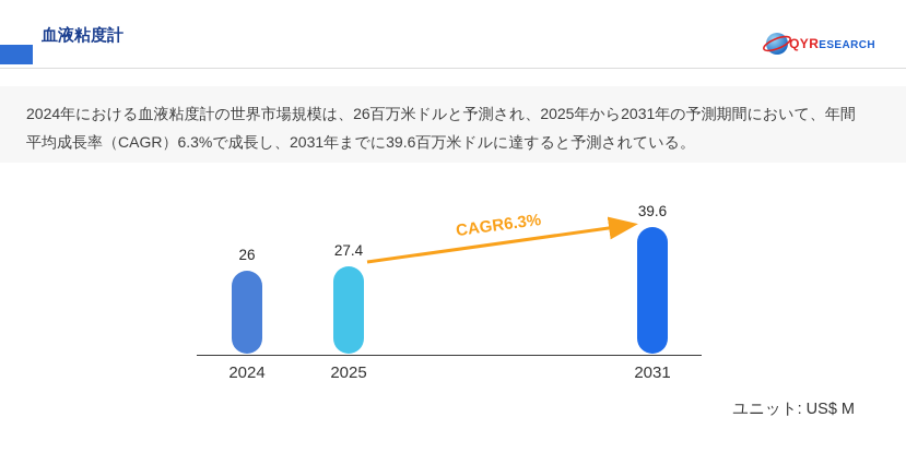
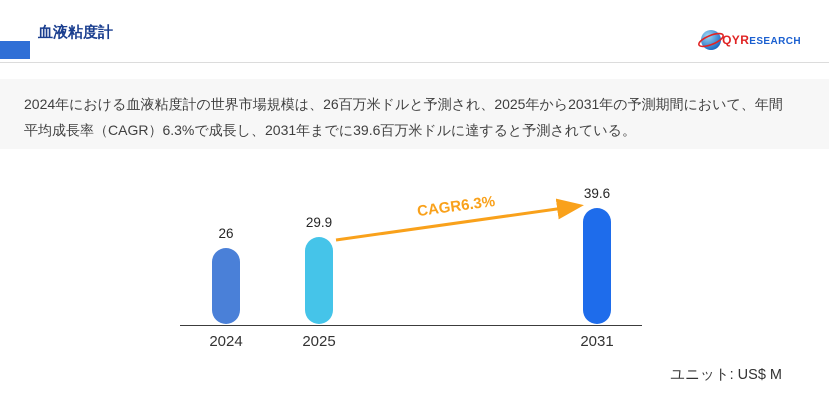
2025: 27.4 -> 29.9
